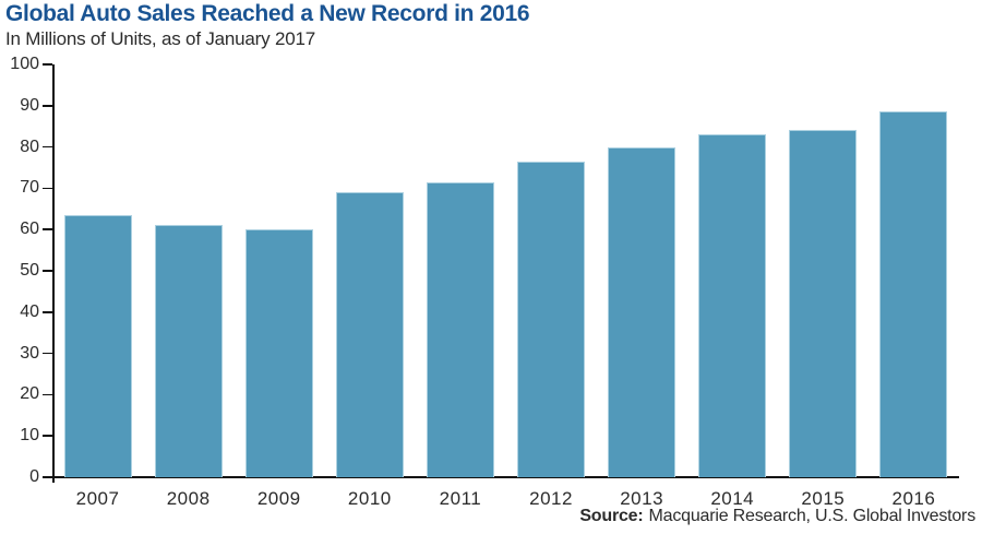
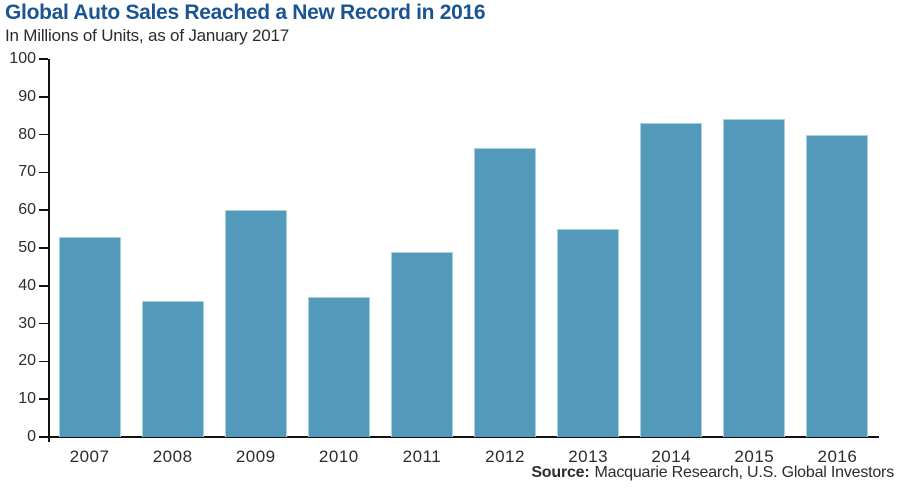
2007: 64 -> 53
2008: 61 -> 36
2010: 69 -> 37
2011: 72 -> 49
2013: 80 -> 55
2016: 88 -> 80
